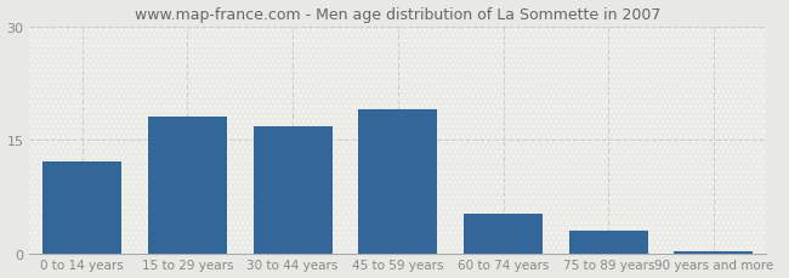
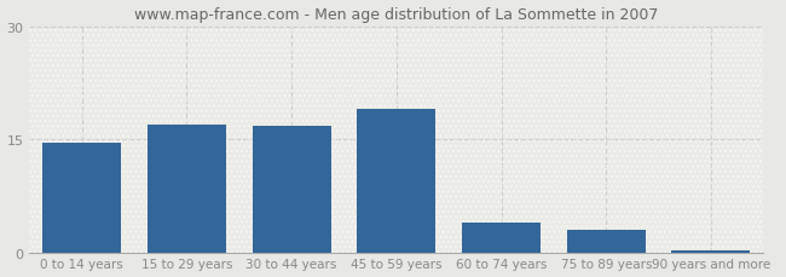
0 to 14 years: 12.2 -> 14.5
15 to 29 years: 18.0 -> 17.0
60 to 74 years: 5.2 -> 4.0
